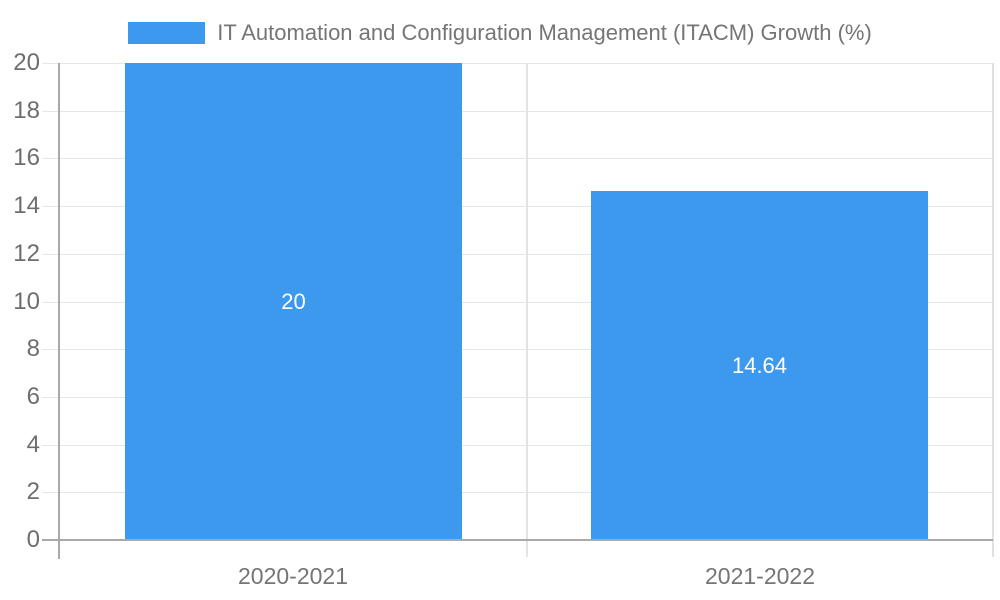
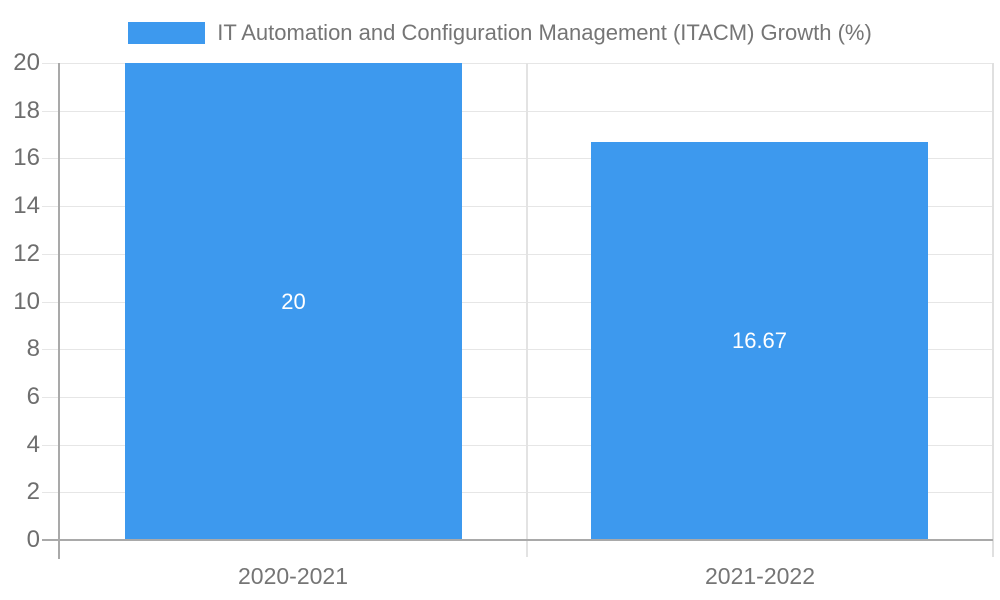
2021-2022: 14.64 -> 16.67
